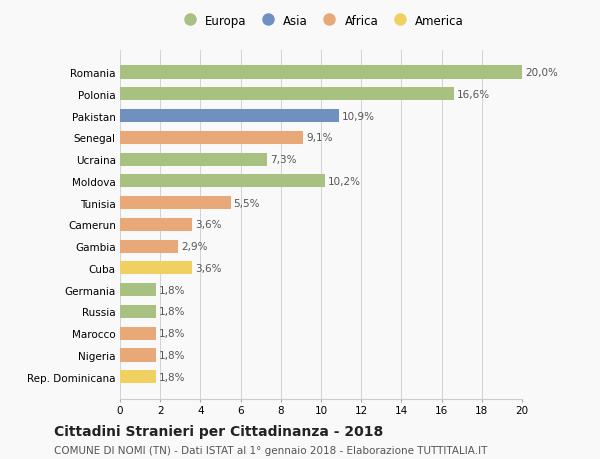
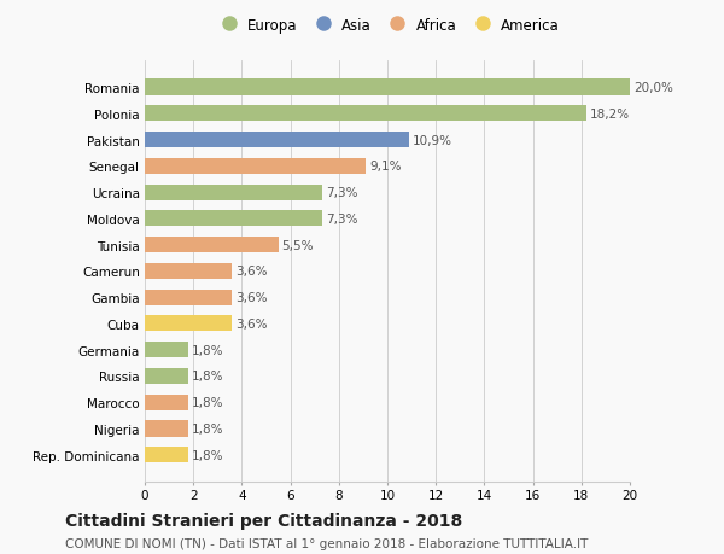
Polonia: 16,6% -> 18,2%
Moldova: 10,2% -> 7,3%
Gambia: 2,9% -> 3,6%
